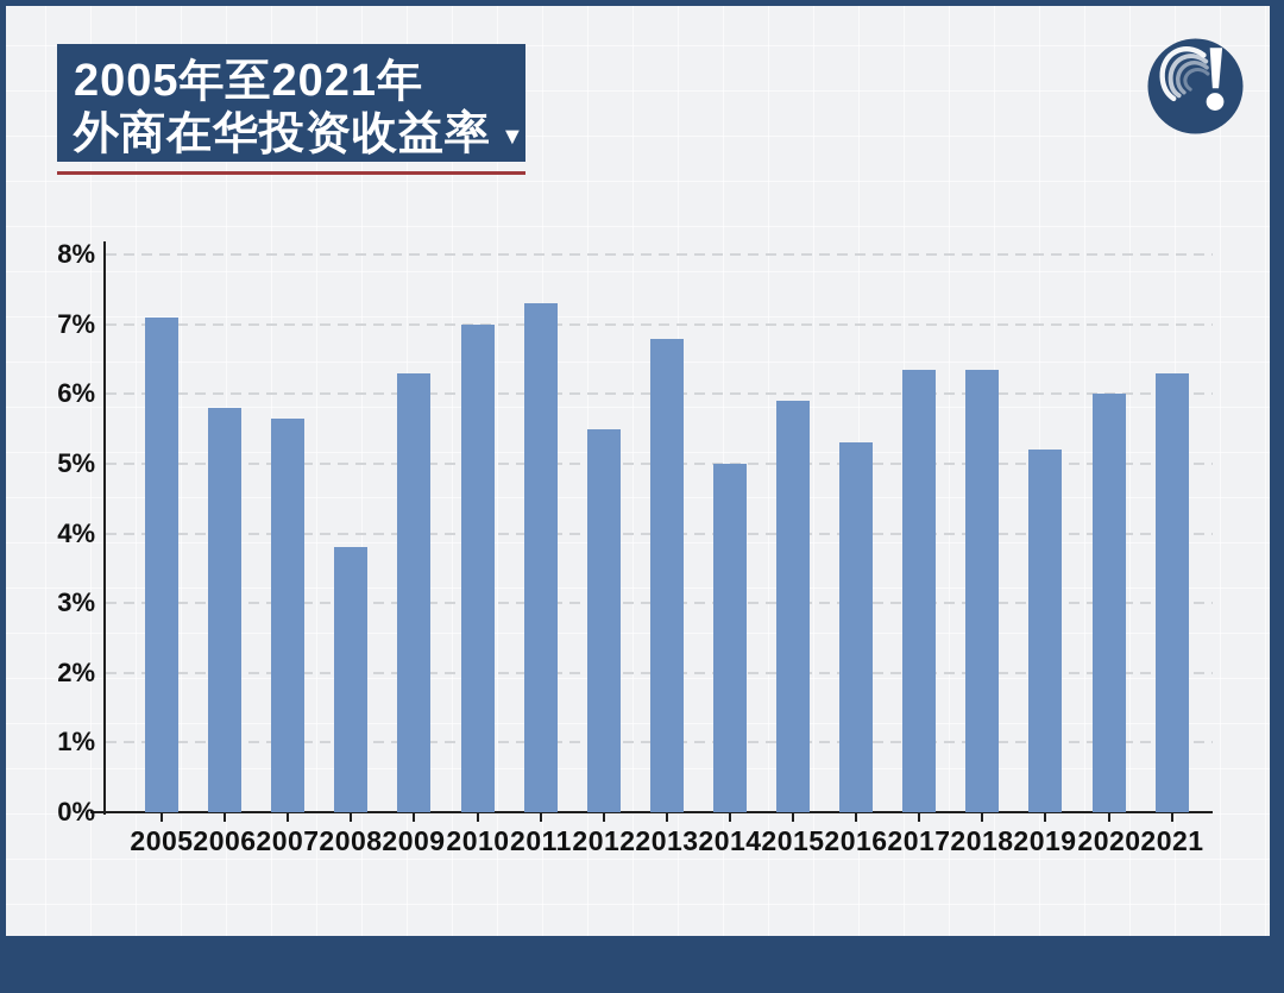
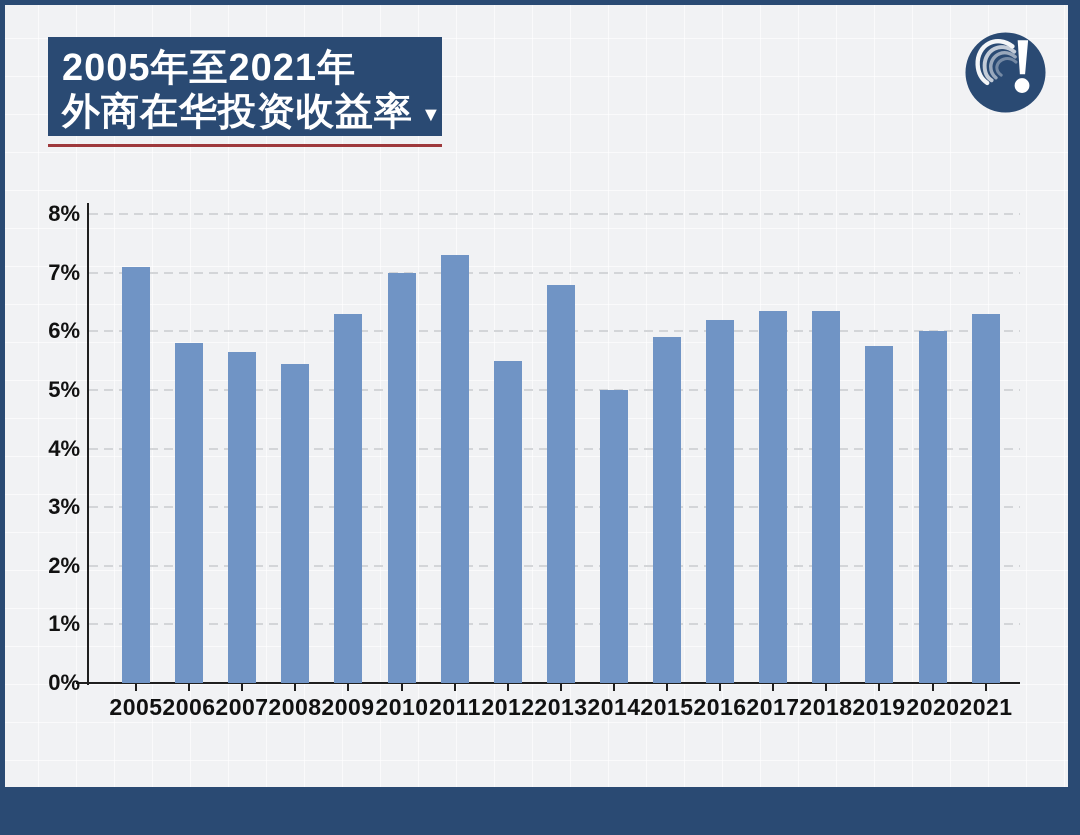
2008: 3.8% -> 5.5%
2016: 5.3% -> 6.2%
2019: 5.2% -> 5.8%
